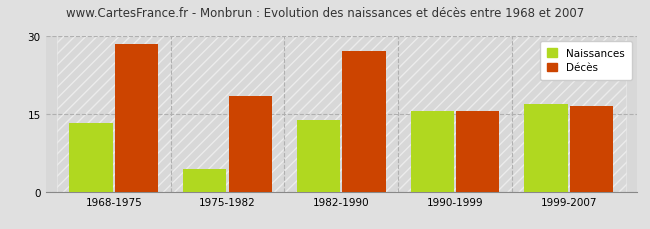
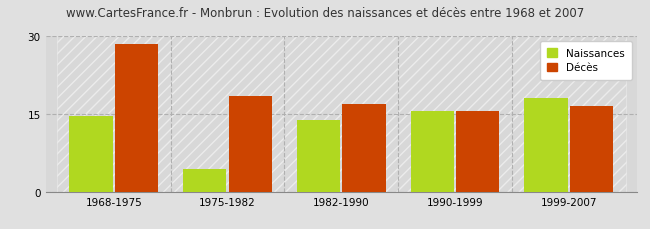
Naissances/1968-1975: 13.2 -> 14.7
Décès/1982-1990: 27.0 -> 17.0
Naissances/1999-2007: 17.0 -> 18.0
